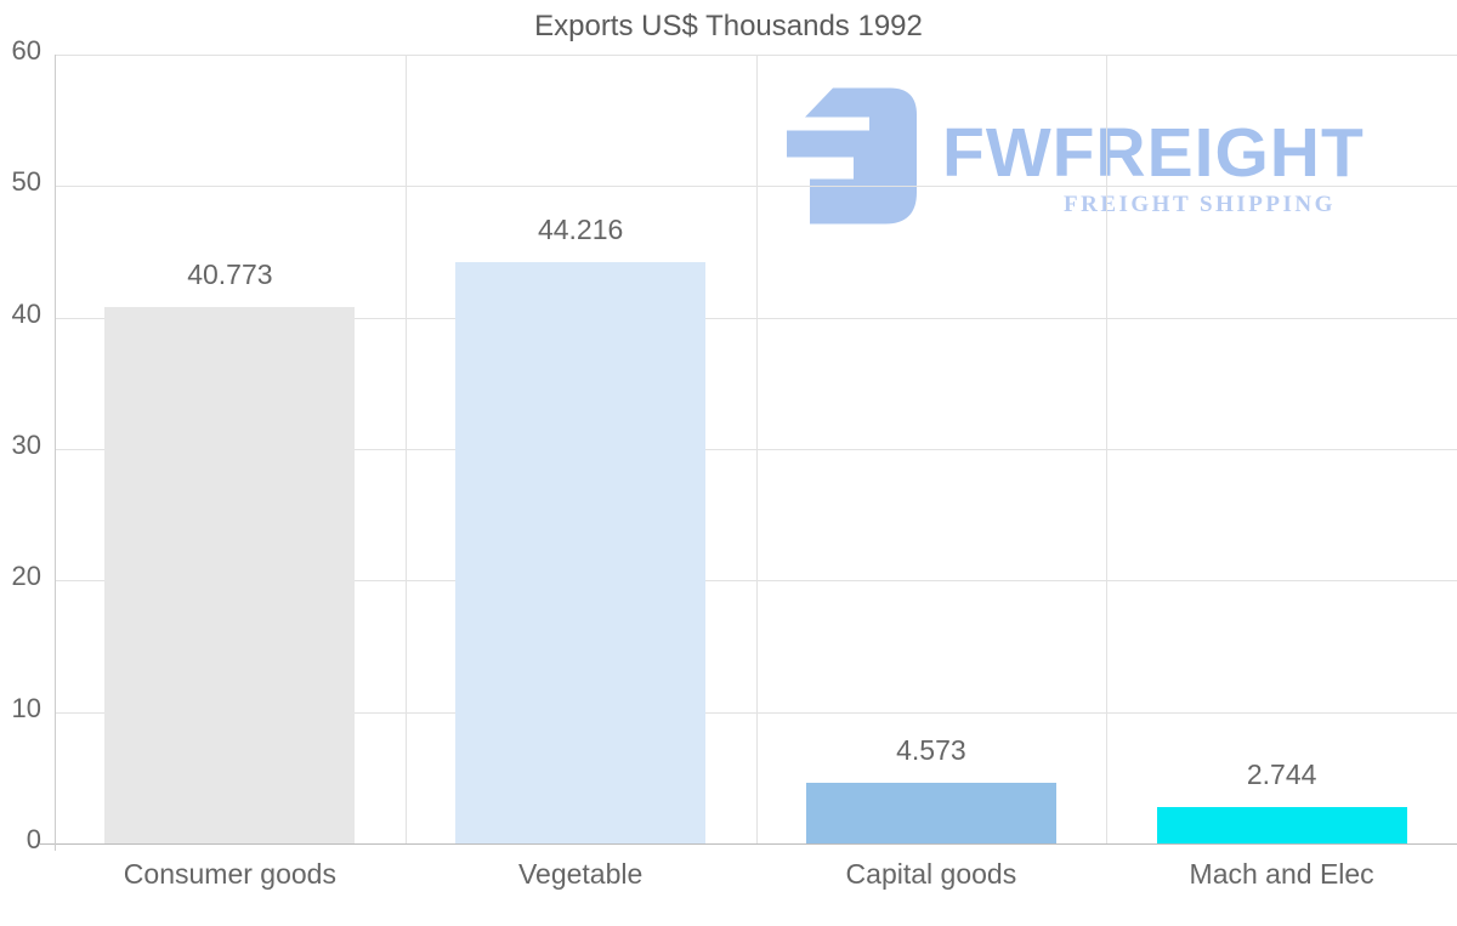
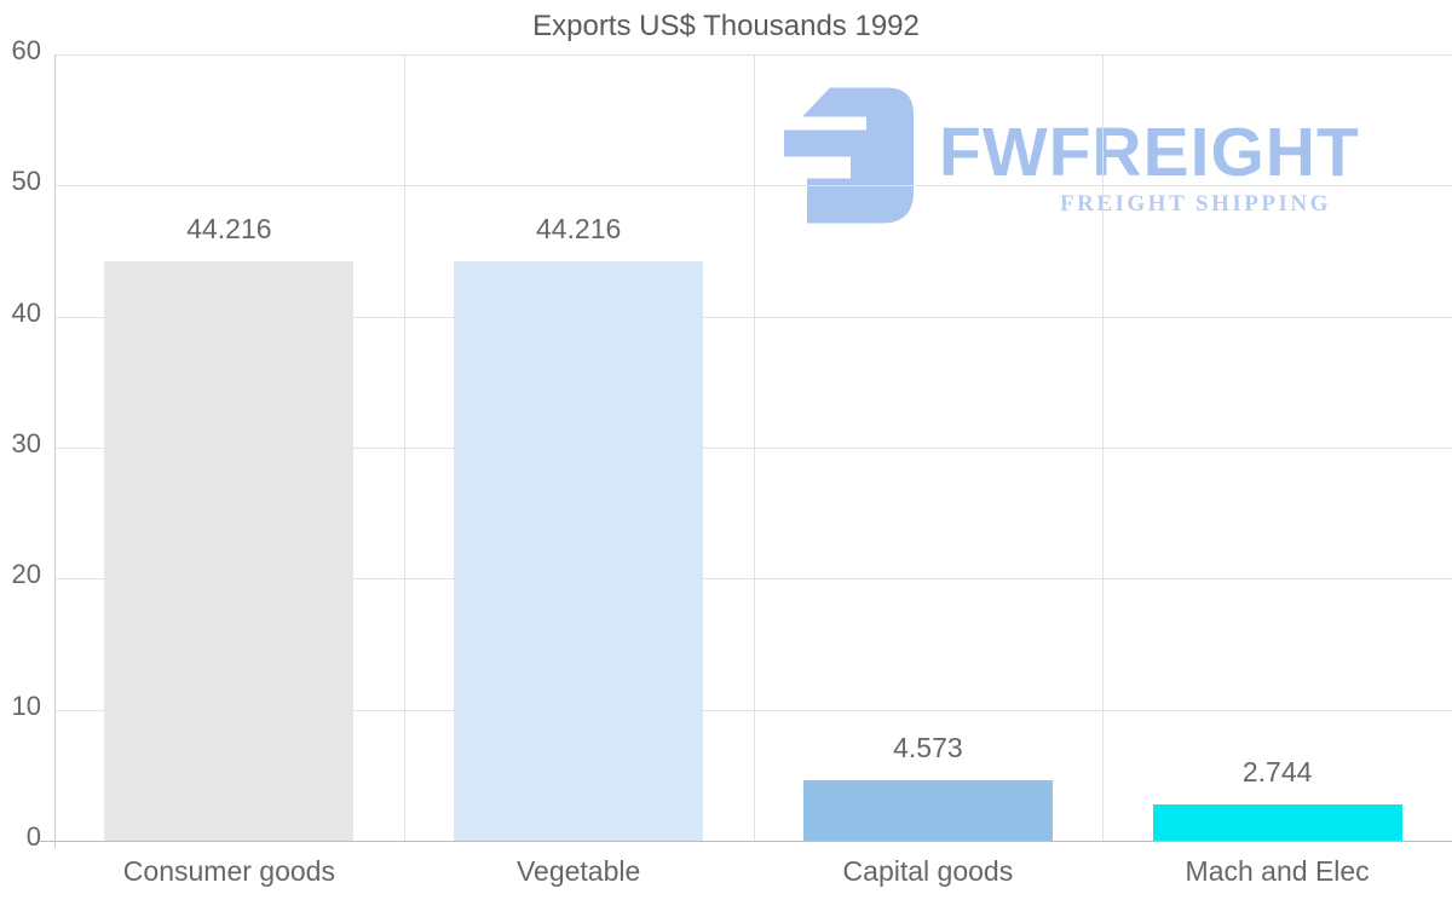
Consumer goods: 40.773 -> 44.216
